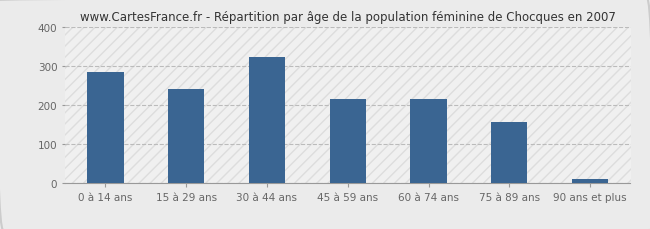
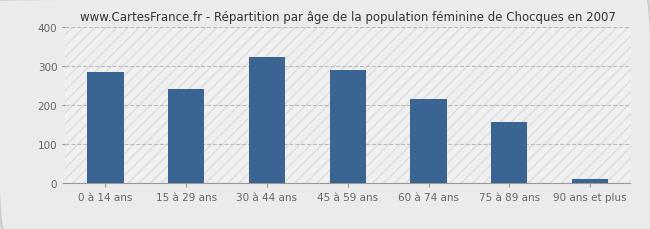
45 à 59 ans: 215 -> 290
